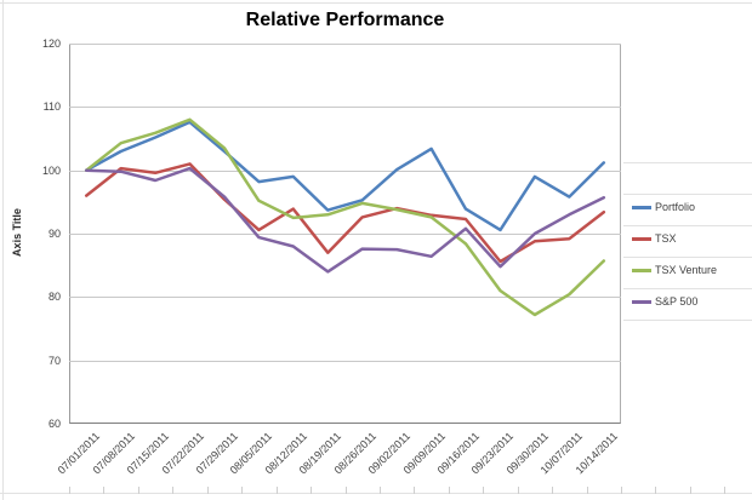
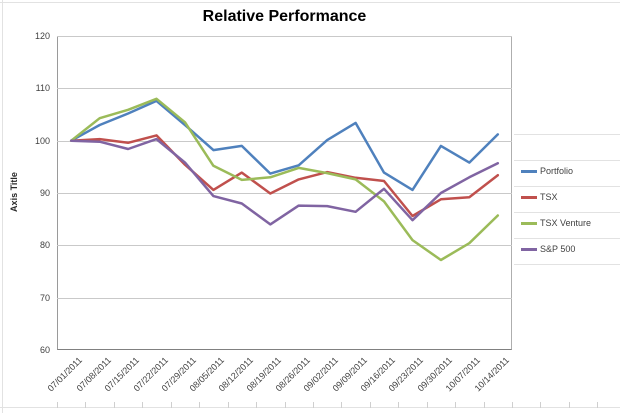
TSX/07/01/2011: 96 -> 100
TSX/08/19/2011: 87 -> 90
